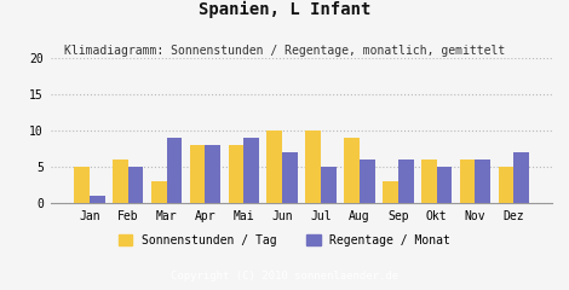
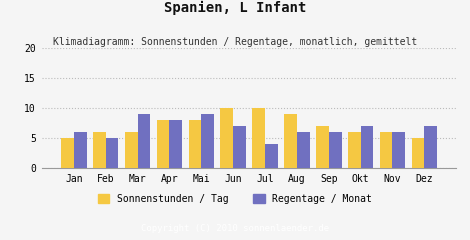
Regentage / Monat/Jan: 1 -> 6
Sonnenstunden / Tag/Mar: 3 -> 6
Regentage / Monat/Jul: 5 -> 4
Sonnenstunden / Tag/Sep: 3 -> 7
Regentage / Monat/Okt: 5 -> 7
